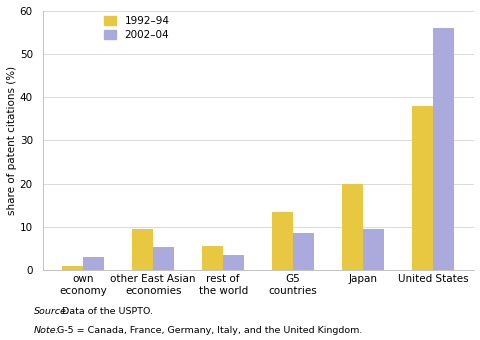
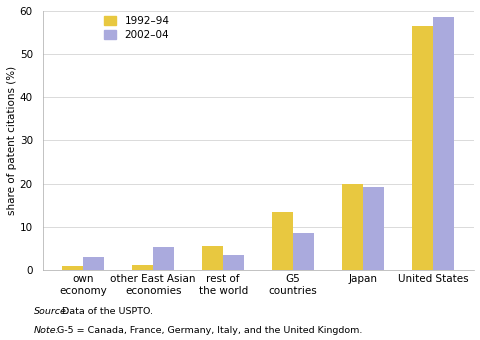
1992–94/other East Asian economies: 9.5 -> 1.2
2002–04/Japan: 9.5 -> 19.2
1992–94/United States: 38.0 -> 56.5
2002–04/United States: 56.0 -> 58.5
